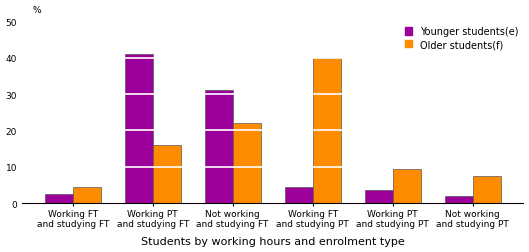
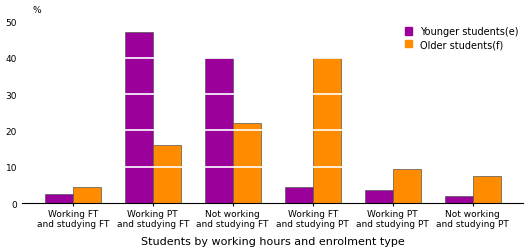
Younger students(e)/Working PT and studying FT: 41.0 -> 47.0
Younger students(e)/Not working and studying FT: 31.0 -> 40.0
